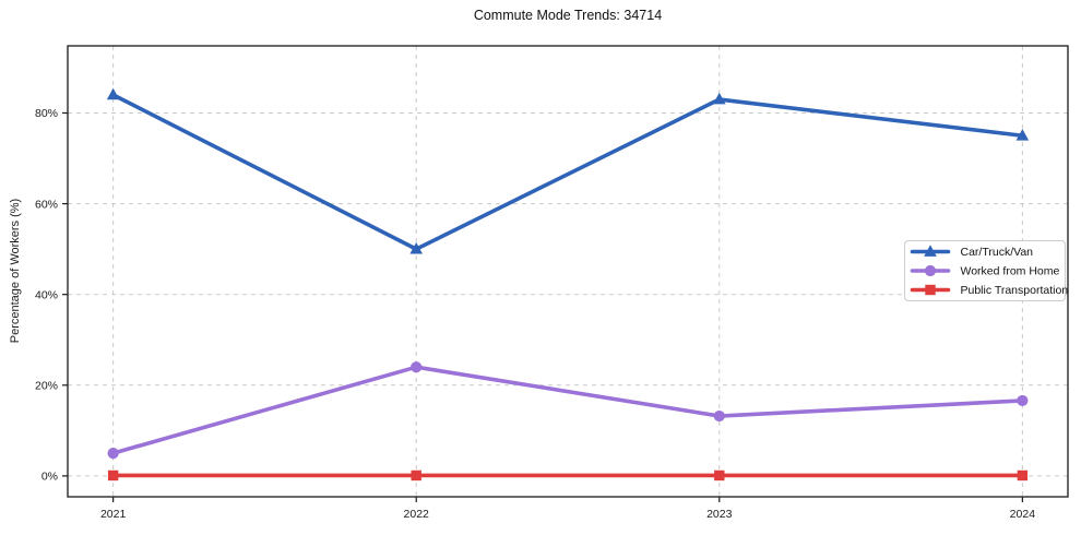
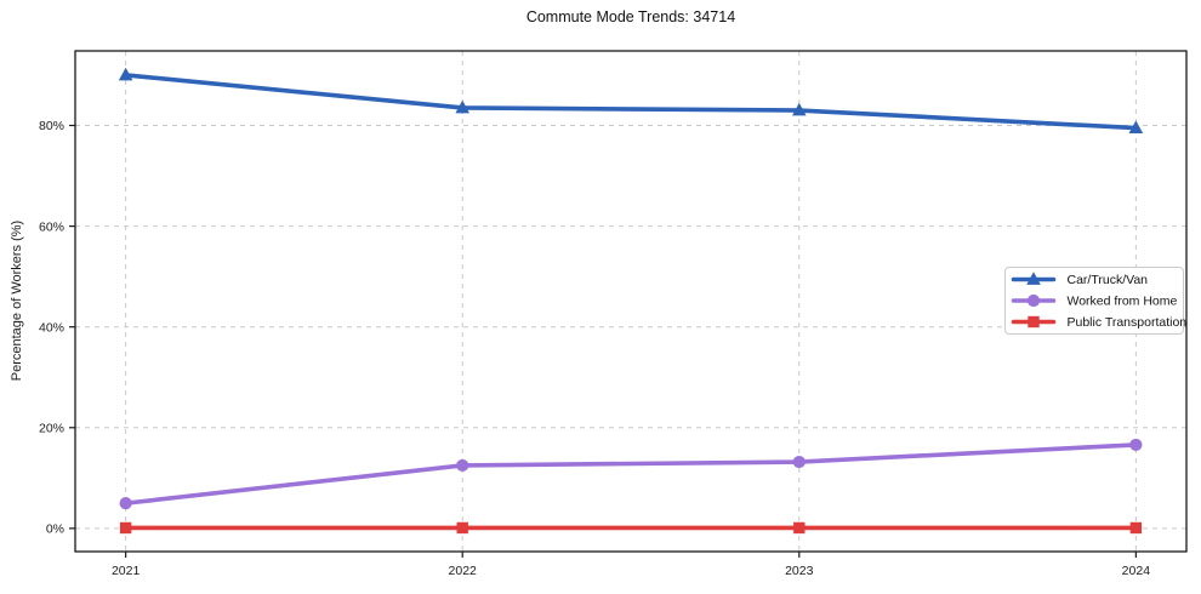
Car/Truck/Van/2021: 84% -> 90%
Car/Truck/Van/2022: 50% -> 84%
Worked from Home/2022: 24% -> 12%
Car/Truck/Van/2024: 75% -> 80%
